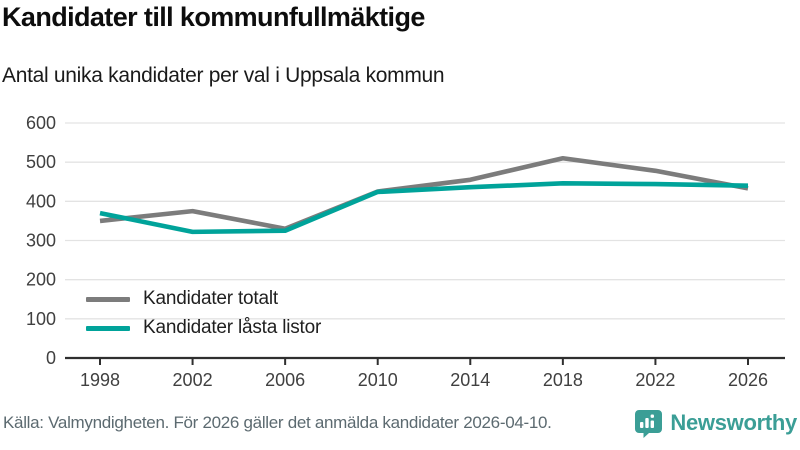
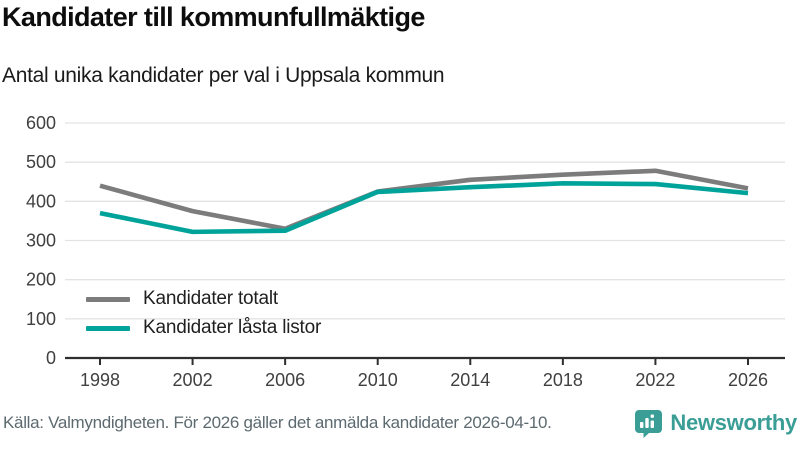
Kandidater totalt/1998: 350 -> 440
Kandidater totalt/2018: 510 -> 470
Kandidater låsta listor/2026: 440 -> 420
